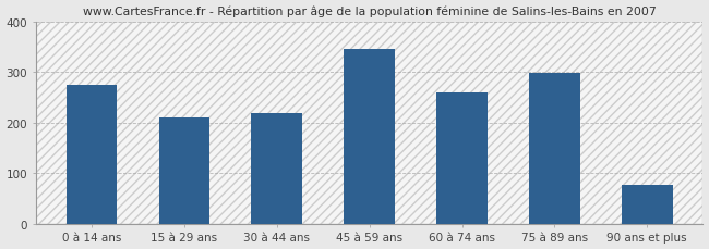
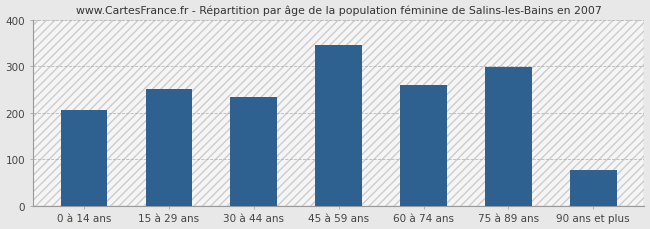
0 à 14 ans: 275 -> 207
15 à 29 ans: 210 -> 251
30 à 44 ans: 220 -> 234
